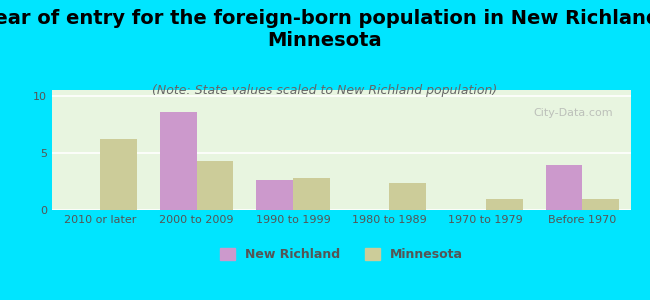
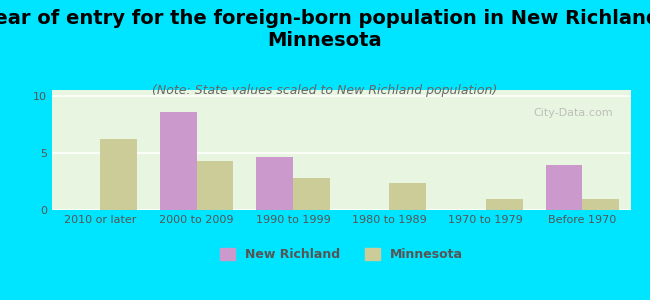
New Richland/1990 to 1999: 2.6 -> 4.6
